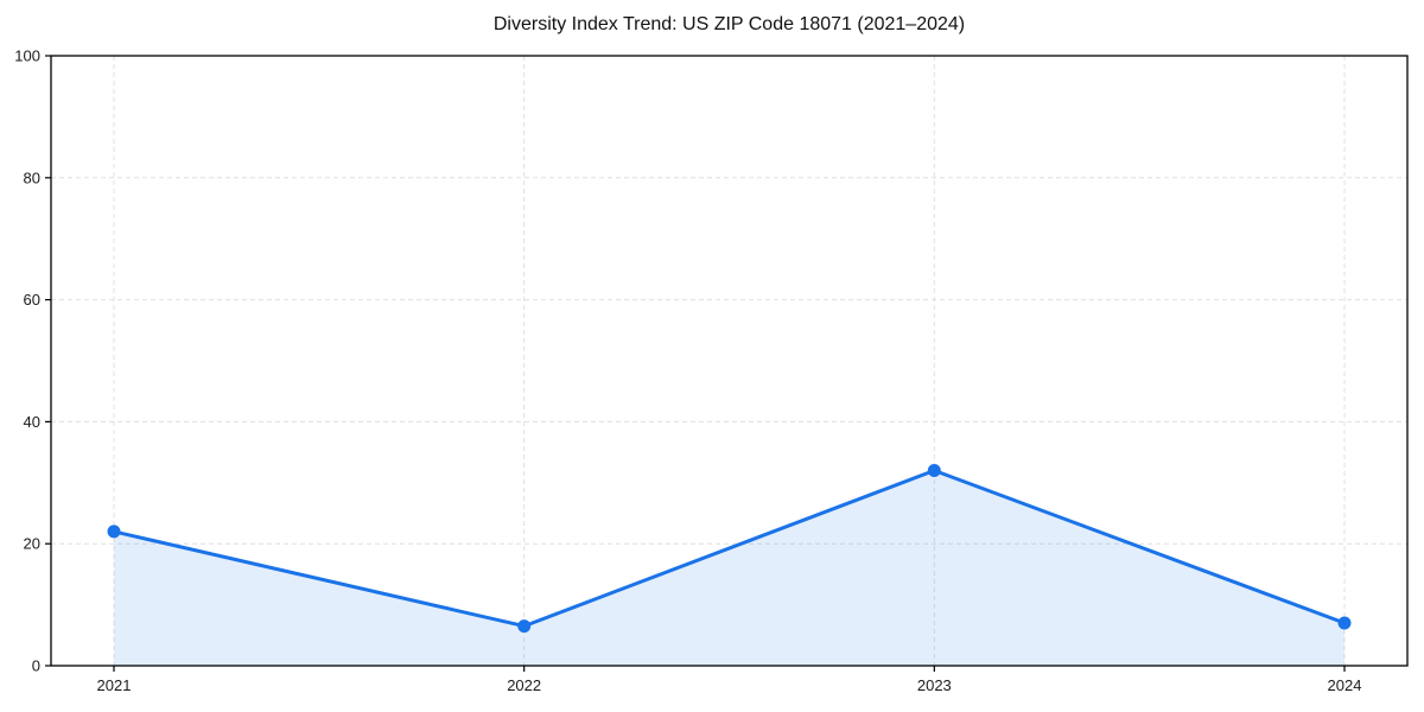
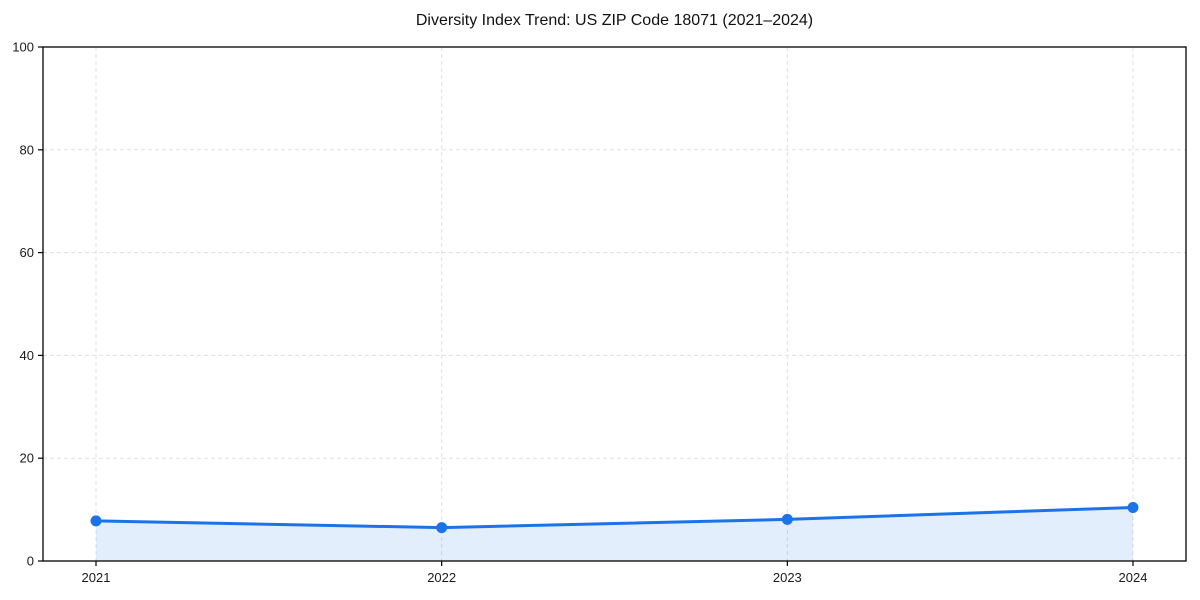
2021: 22 -> 8
2023: 32 -> 8
2024: 7 -> 10
